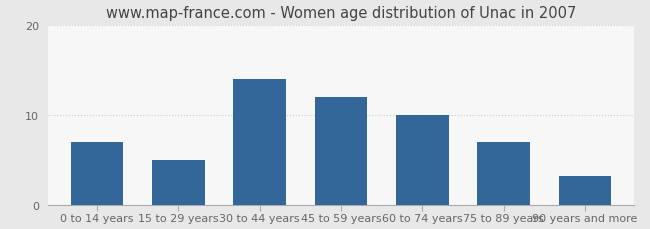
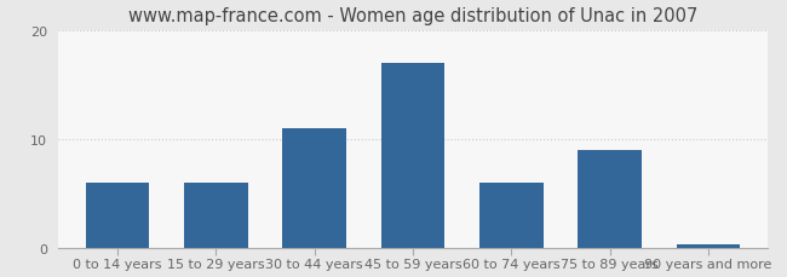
0 to 14 years: 7.0 -> 6.0
15 to 29 years: 5.0 -> 6.0
30 to 44 years: 14.0 -> 11.0
45 to 59 years: 12.0 -> 17.0
60 to 74 years: 10.0 -> 6.0
75 to 89 years: 7.0 -> 9.0
90 years and more: 3.2 -> 0.3
